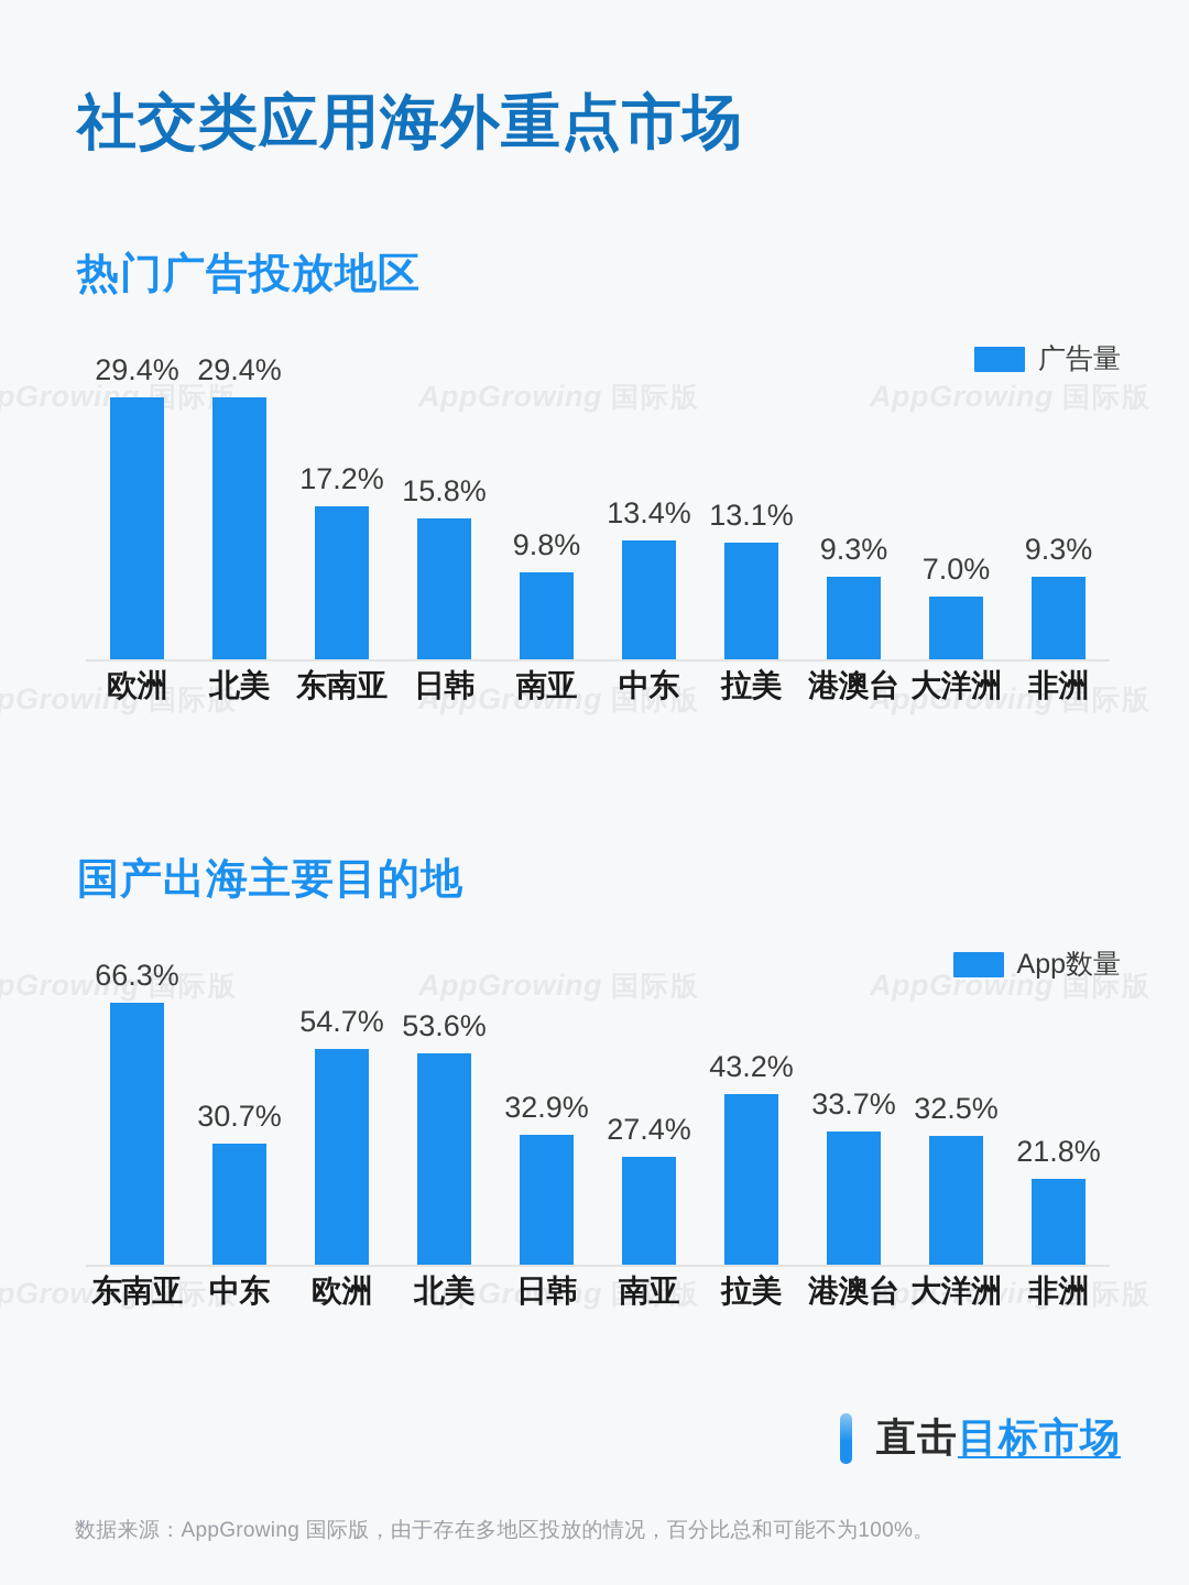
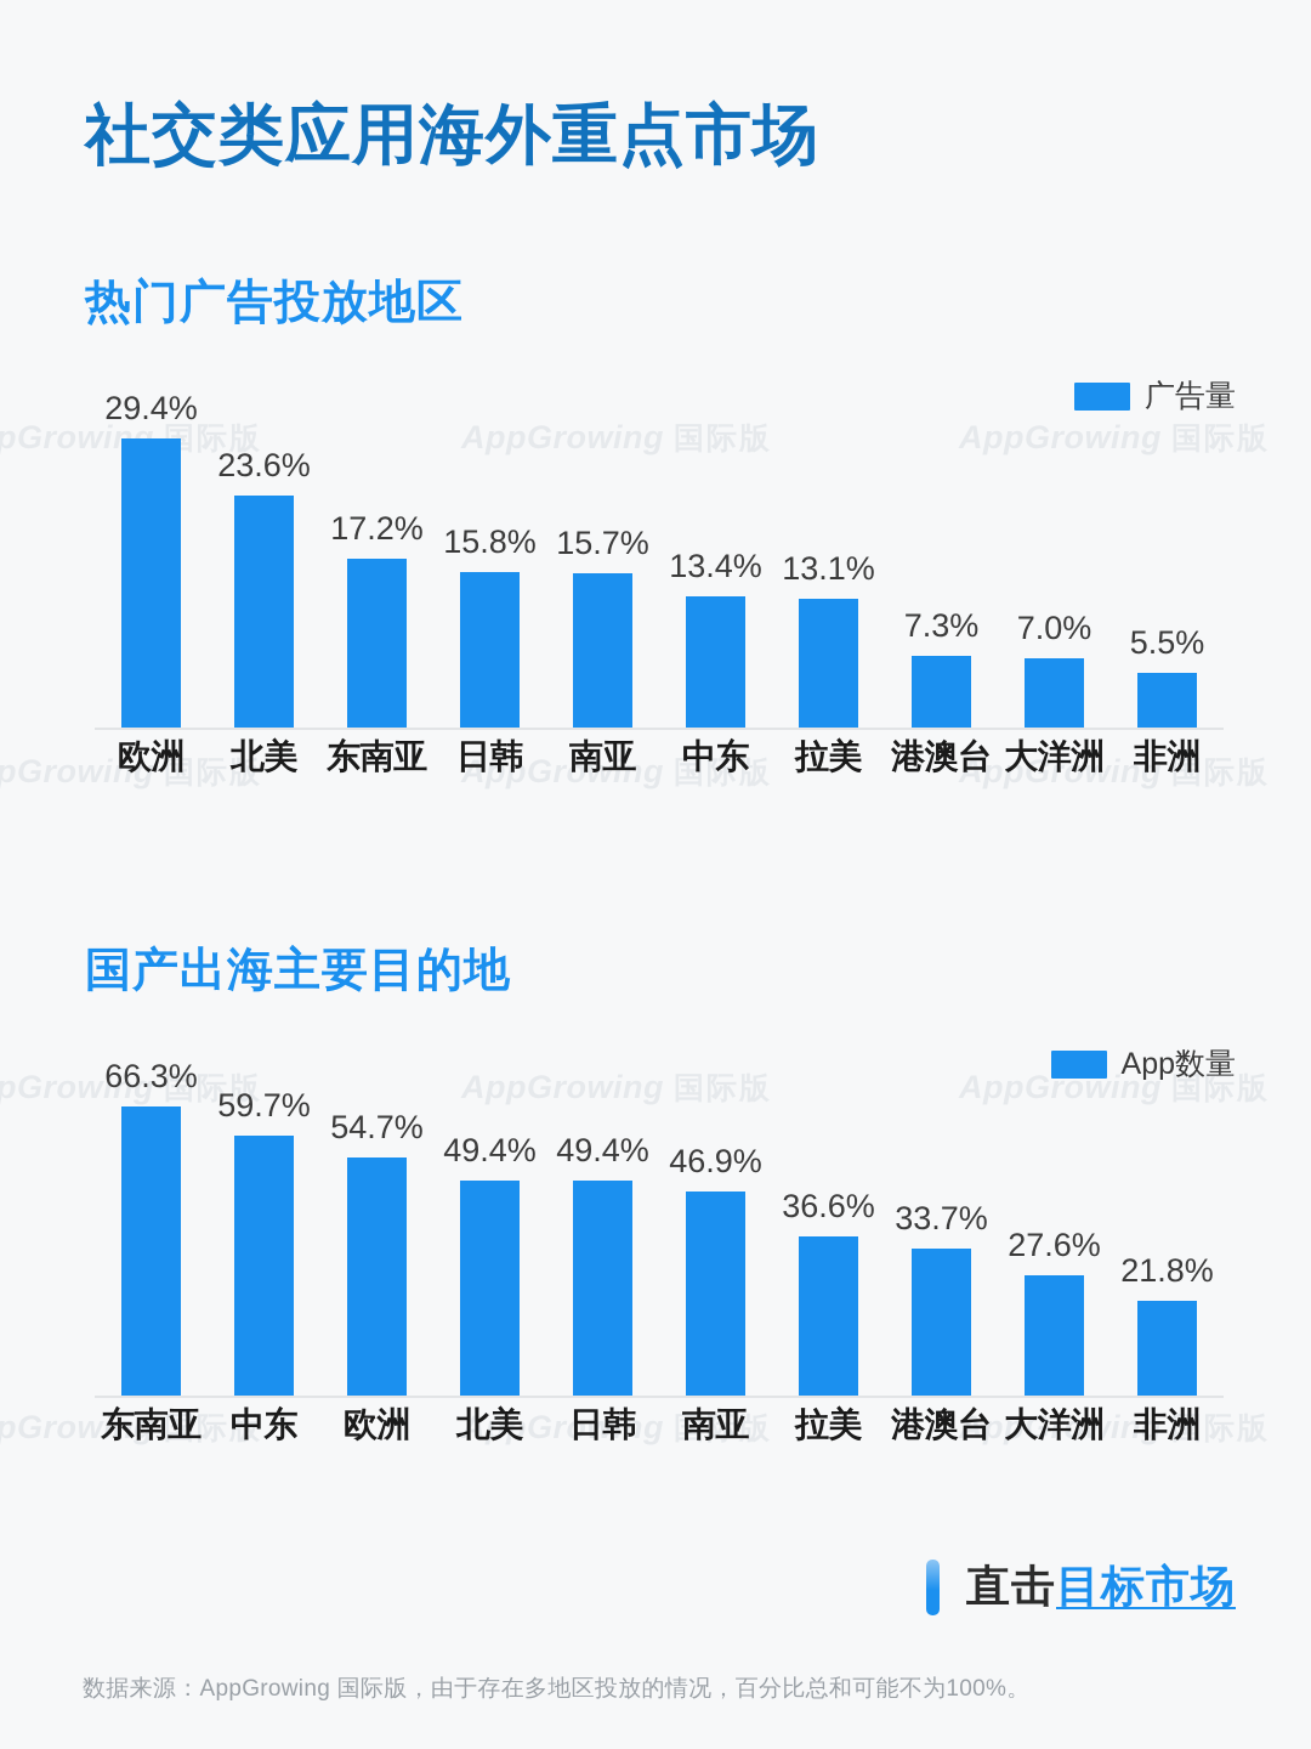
热门广告投放地区/北美: 29.4% -> 23.6%
热门广告投放地区/南亚: 9.8% -> 15.7%
热门广告投放地区/港澳台: 9.3% -> 7.3%
热门广告投放地区/非洲: 9.3% -> 5.5%
国产出海主要目的地/中东: 30.7% -> 59.7%
国产出海主要目的地/北美: 53.6% -> 49.4%
国产出海主要目的地/日韩: 32.9% -> 49.4%
国产出海主要目的地/南亚: 27.4% -> 46.9%
国产出海主要目的地/拉美: 43.2% -> 36.6%
国产出海主要目的地/大洋洲: 32.5% -> 27.6%
